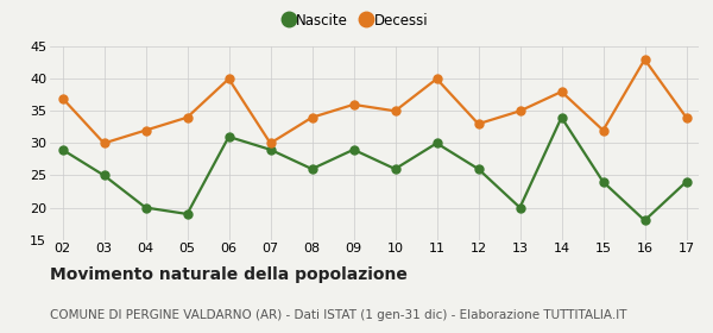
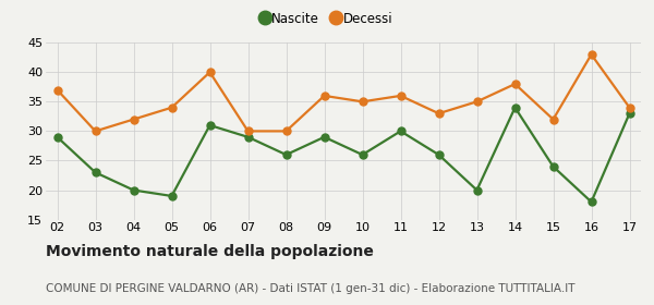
Nascite/03: 25 -> 23
Decessi/08: 34 -> 30
Decessi/11: 40 -> 36
Nascite/17: 24 -> 33
